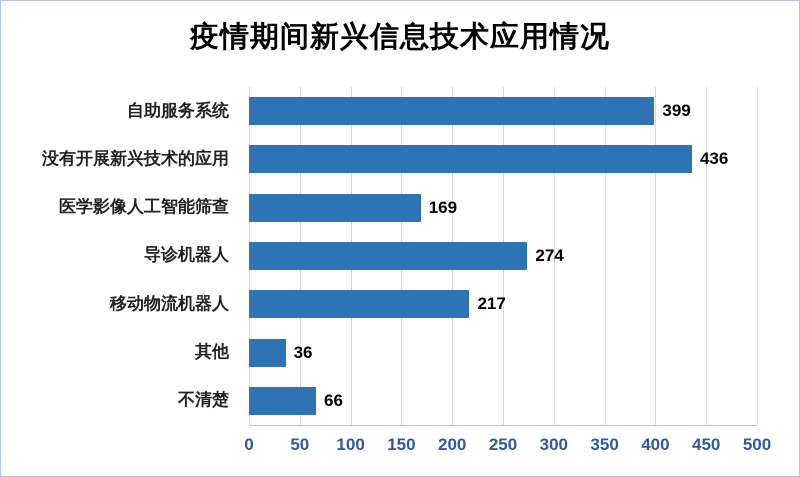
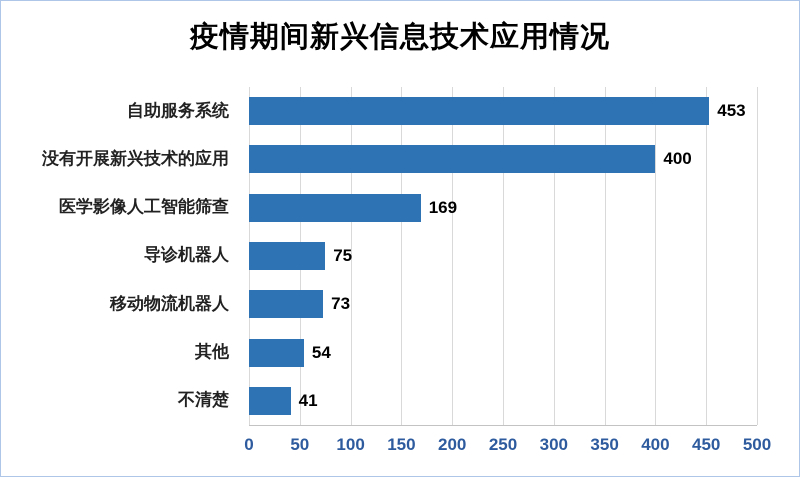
自助服务系统: 399 -> 453
没有开展新兴技术的应用: 436 -> 400
导诊机器人: 274 -> 75
移动物流机器人: 217 -> 73
其他: 36 -> 54
不清楚: 66 -> 41
